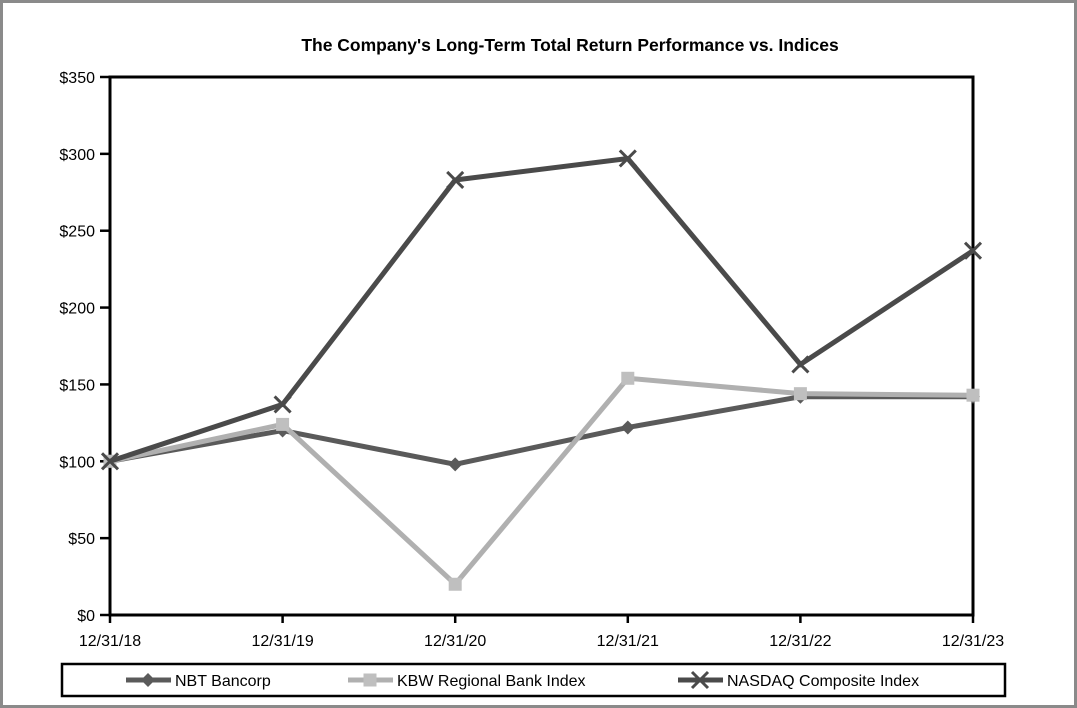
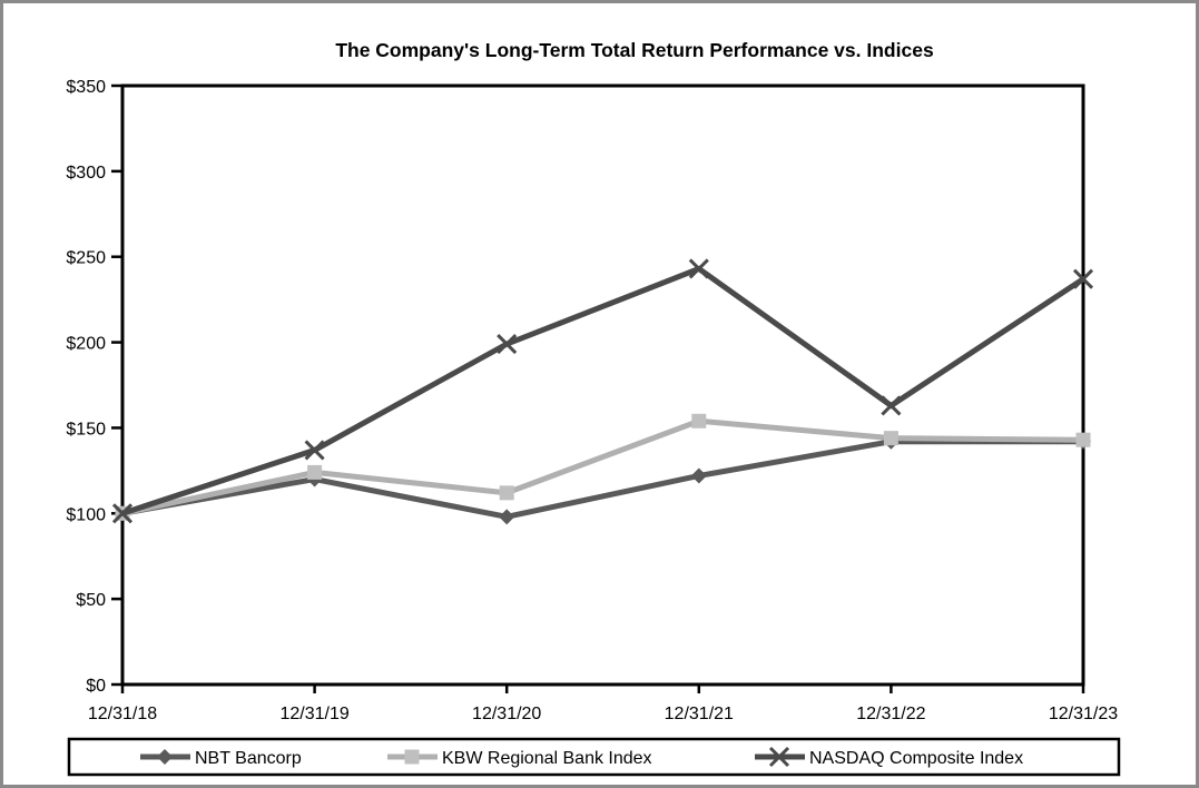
KBW Regional Bank Index/12/31/20: $20 -> $112
NASDAQ Composite Index/12/31/20: $283 -> $199
NASDAQ Composite Index/12/31/21: $297 -> $243
